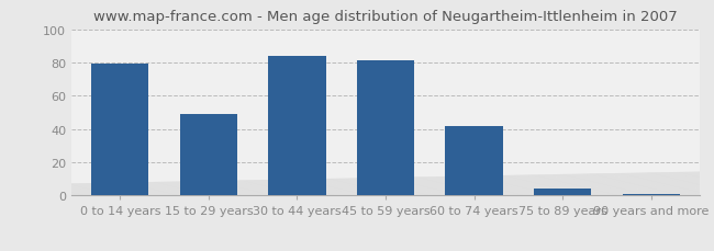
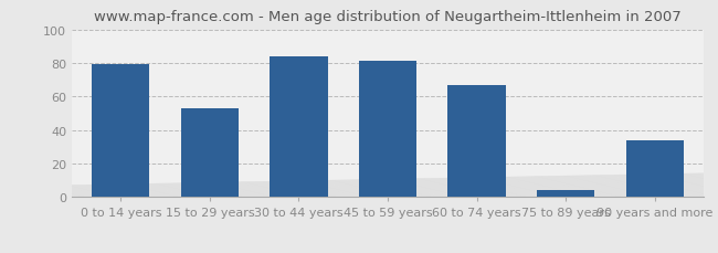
15 to 29 years: 49 -> 53
60 to 74 years: 42 -> 67
90 years and more: 1 -> 34
